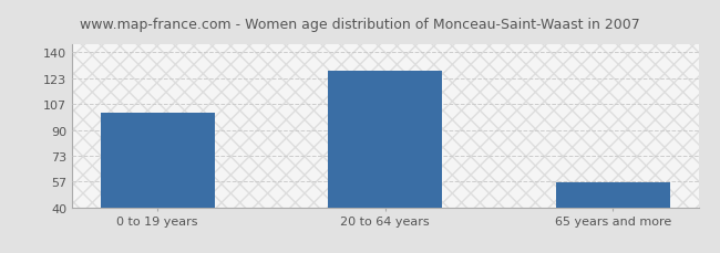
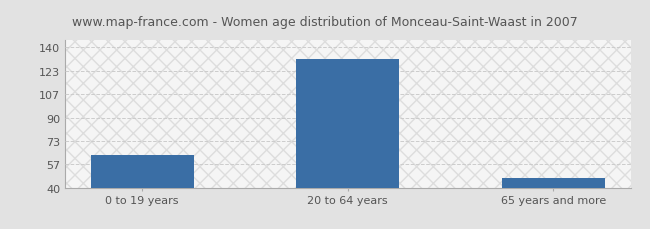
0 to 19 years: 101 -> 63
20 to 64 years: 128 -> 132
65 years and more: 56 -> 47
